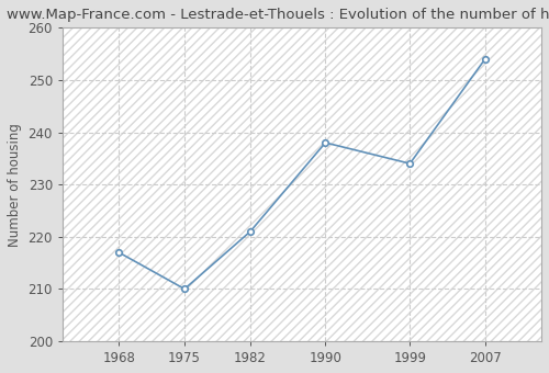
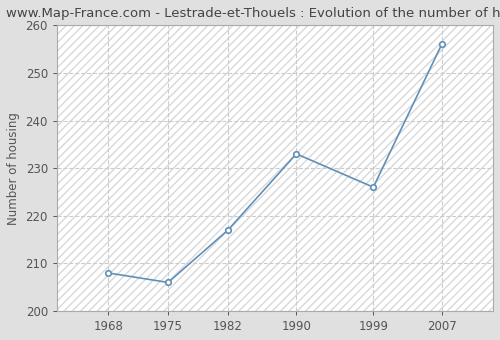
1968: 217 -> 208
1975: 210 -> 206
1982: 221 -> 217
1990: 238 -> 233
1999: 234 -> 226
2007: 254 -> 256
